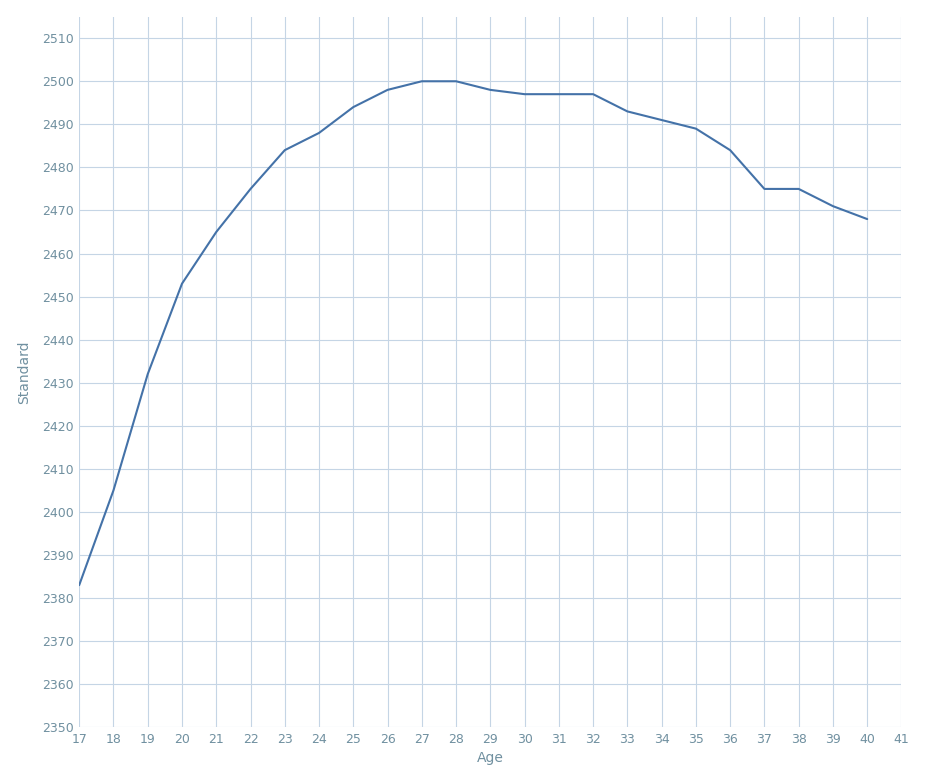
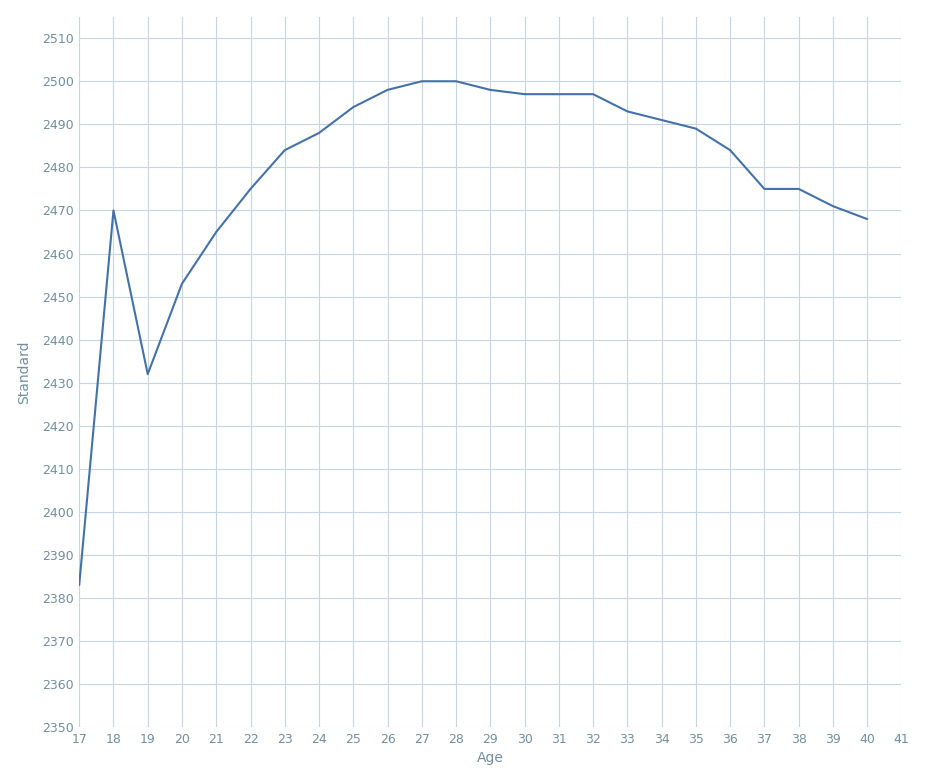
18: 2405 -> 2470
